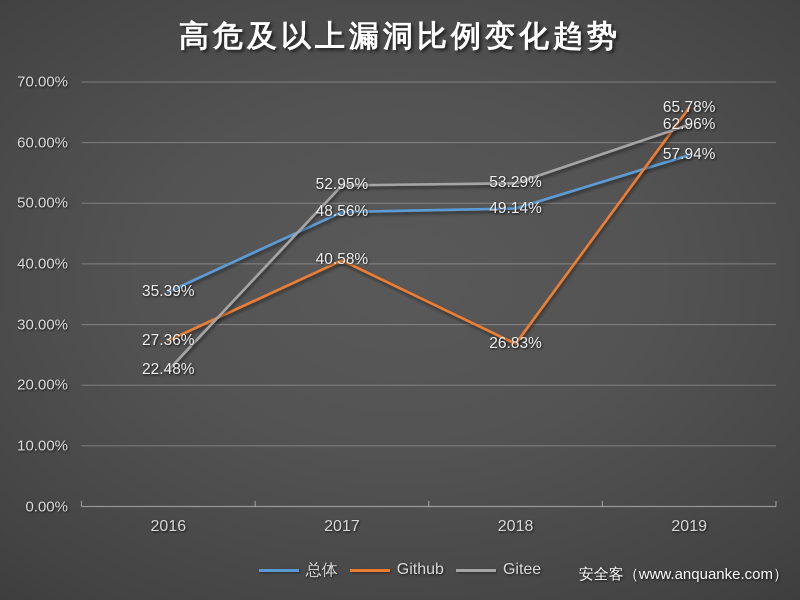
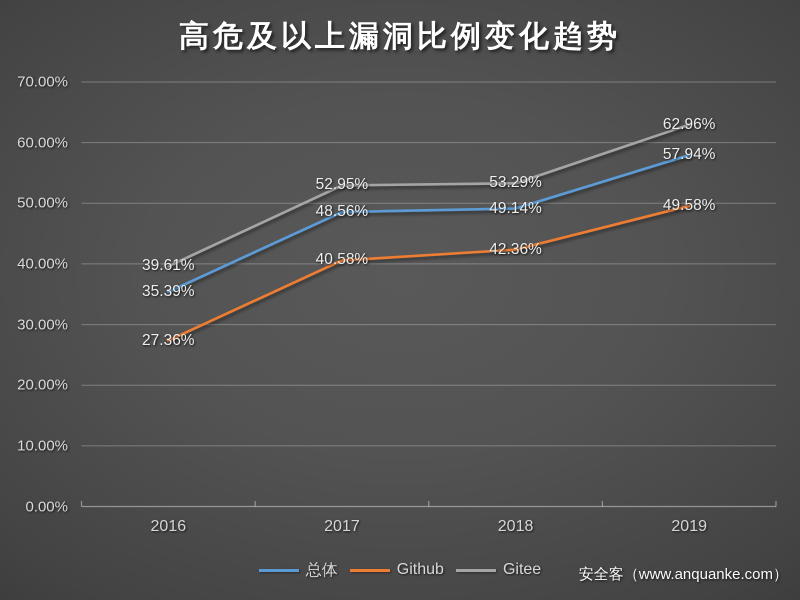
Gitee/2016: 22.48% -> 39.61%
Github/2018: 26.83% -> 42.36%
Github/2019: 65.78% -> 49.58%
